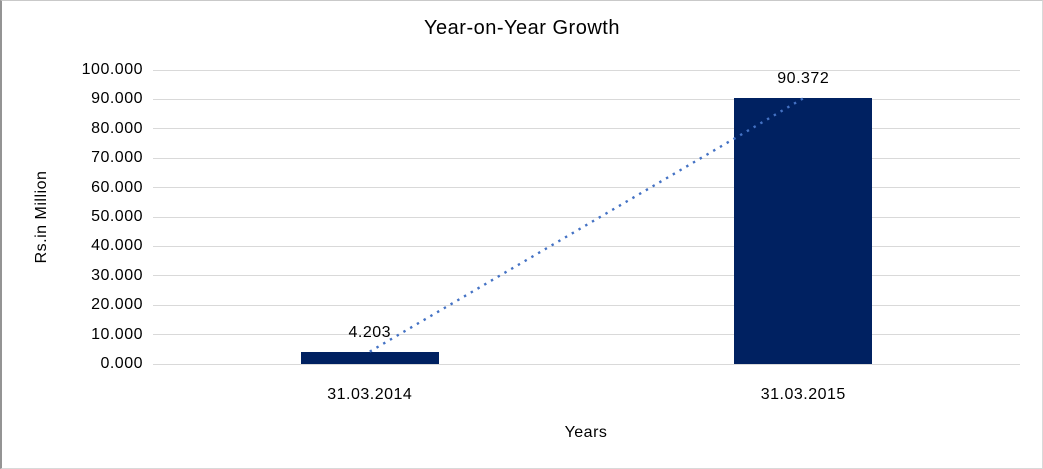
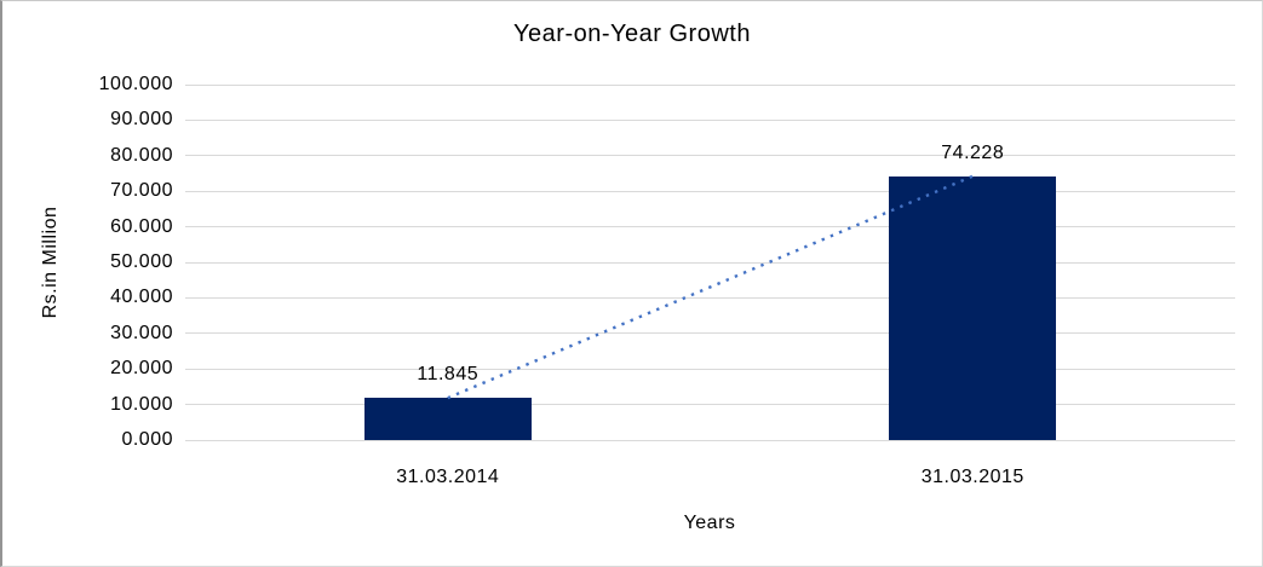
31.03.2014: 4.203 -> 11.845
31.03.2015: 90.372 -> 74.228
